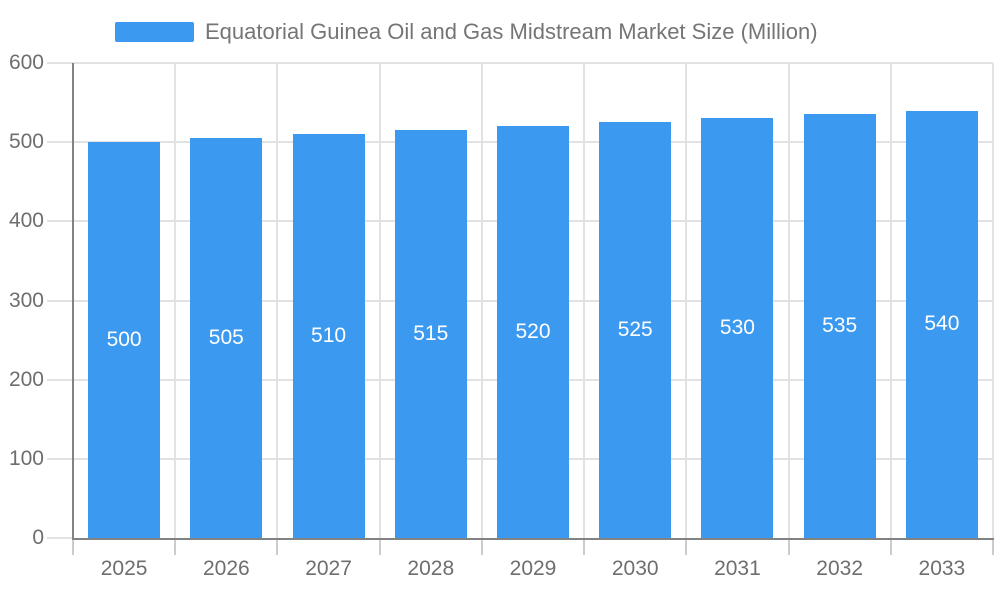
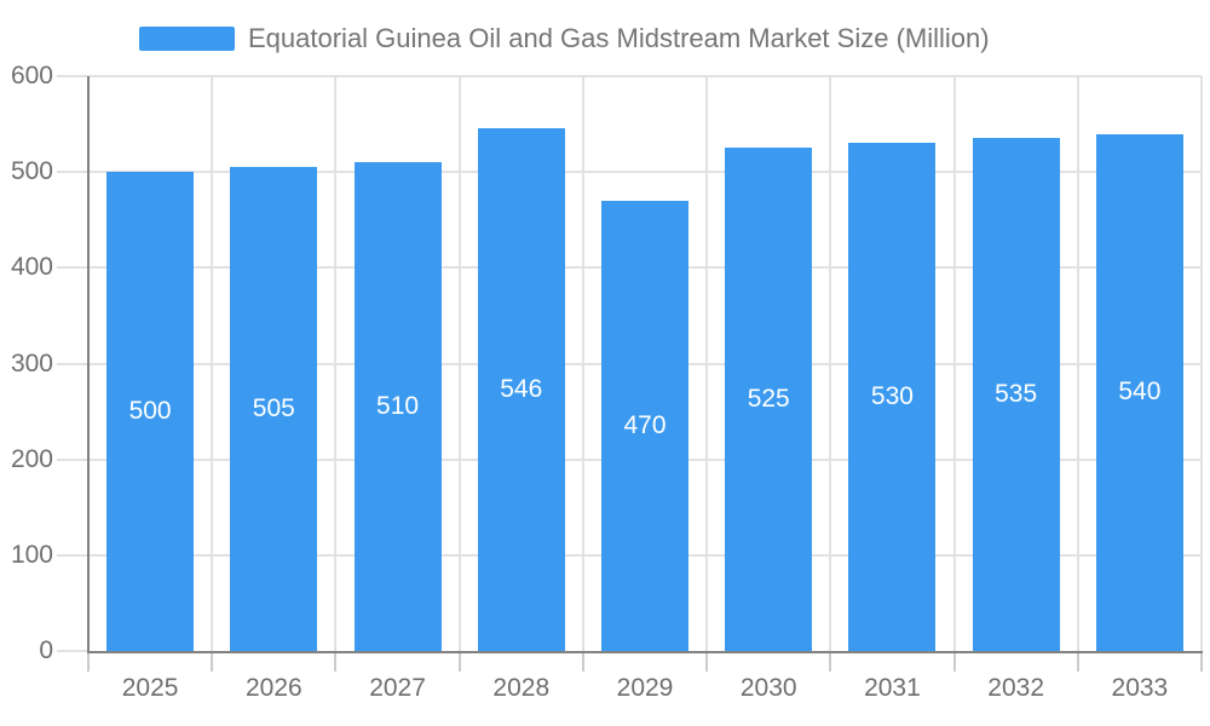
2028: 515 -> 546
2029: 520 -> 470
